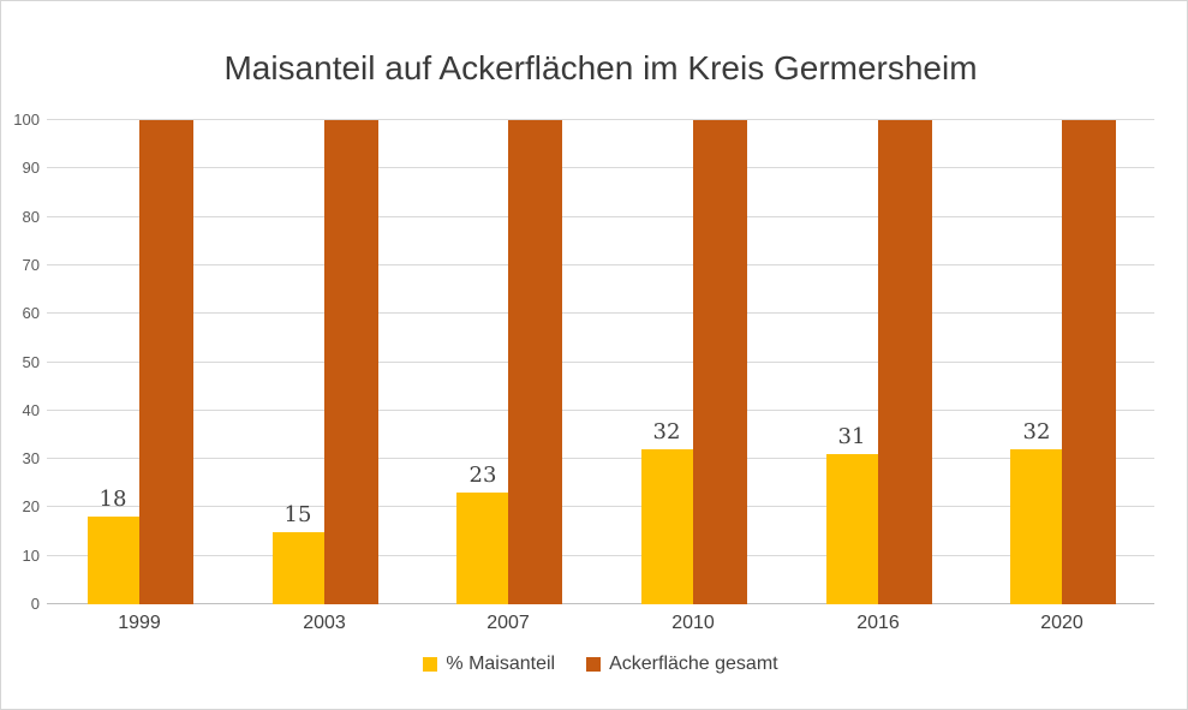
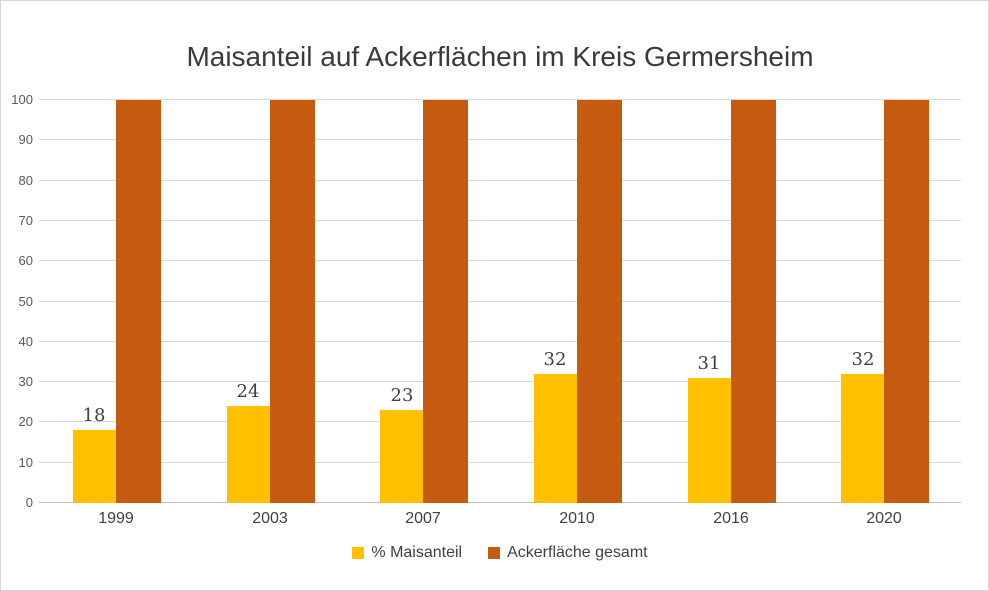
% Maisanteil/2003: 15 -> 24
